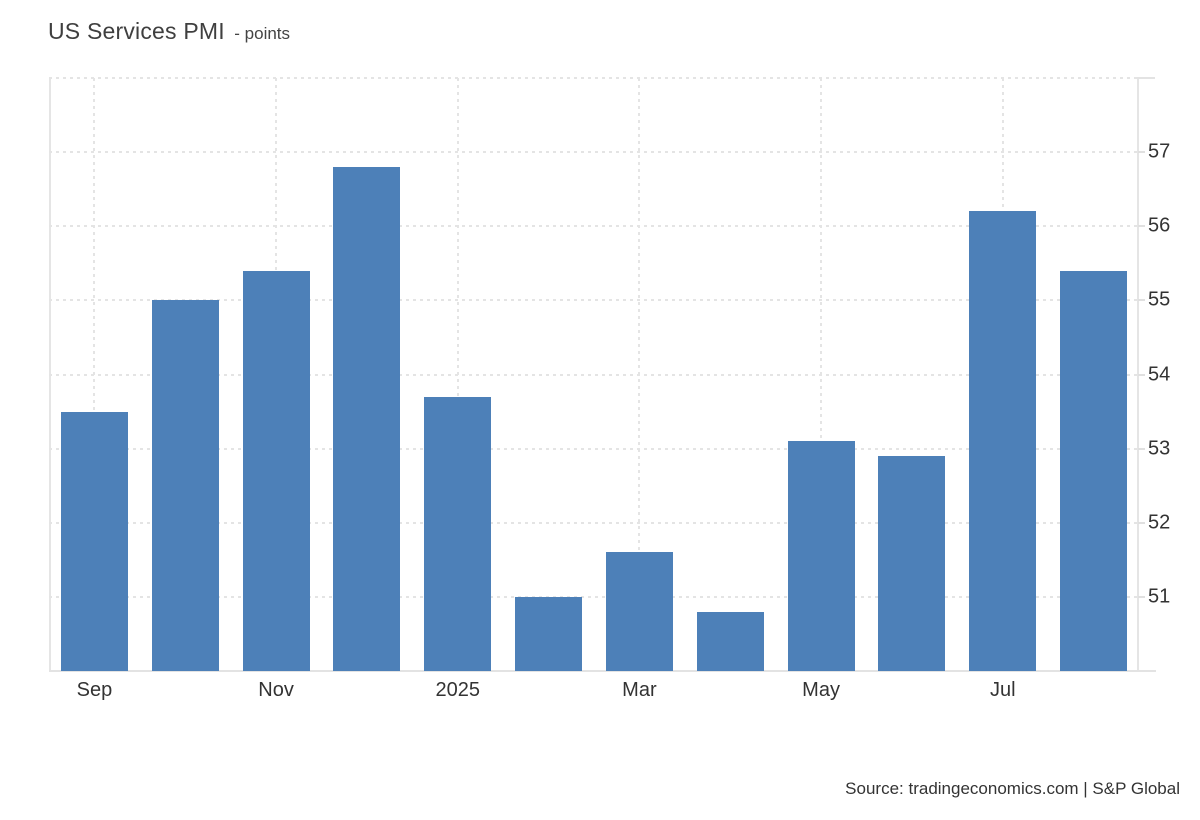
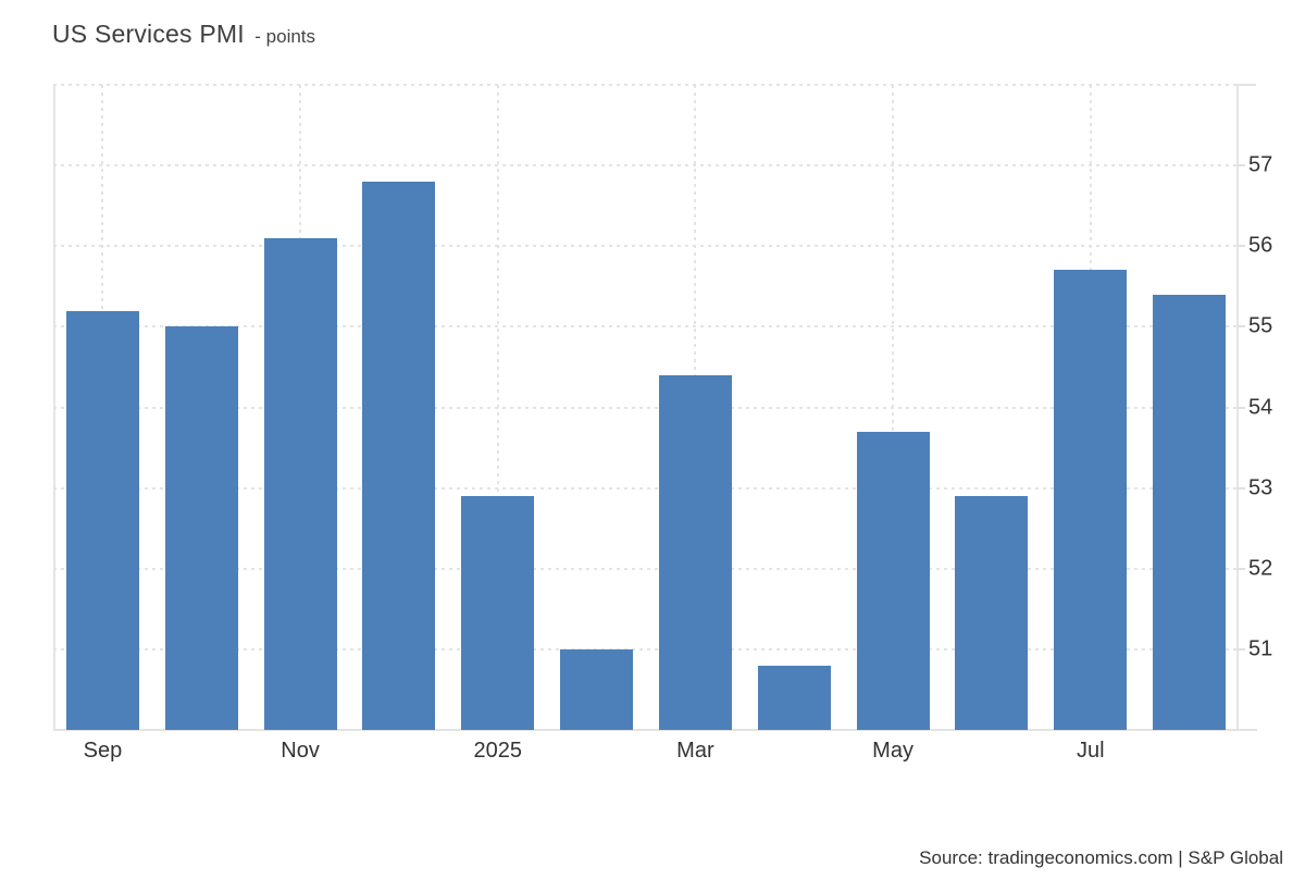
Sep: 53.5 -> 55.2
Nov: 55.4 -> 56.1
2025: 53.7 -> 52.9
Mar: 51.6 -> 54.4
May: 53.1 -> 53.7
Jul: 56.2 -> 55.7
